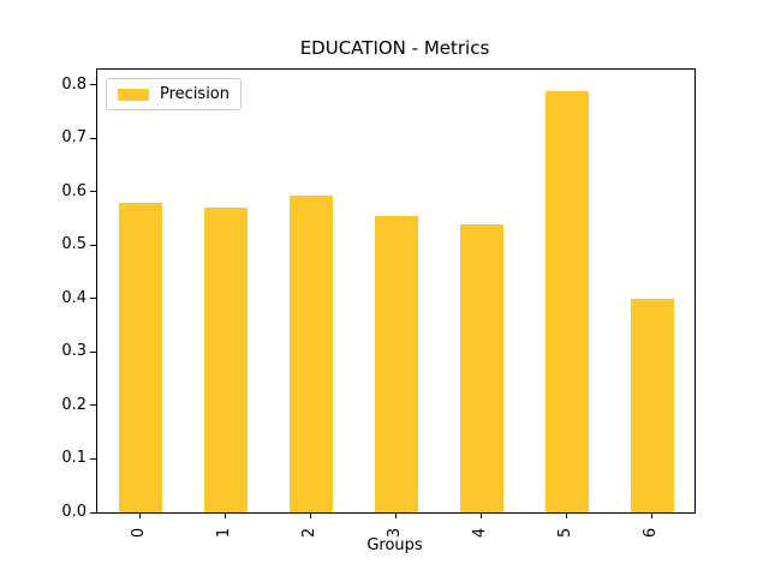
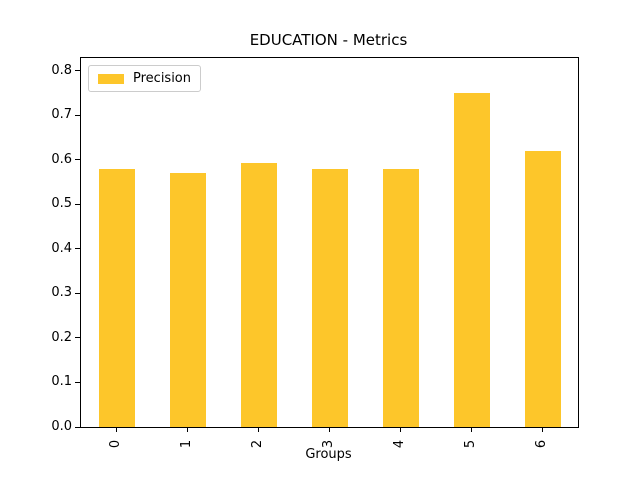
3: 0.56 -> 0.58
4: 0.54 -> 0.58
5: 0.79 -> 0.75
6: 0.40 -> 0.62
